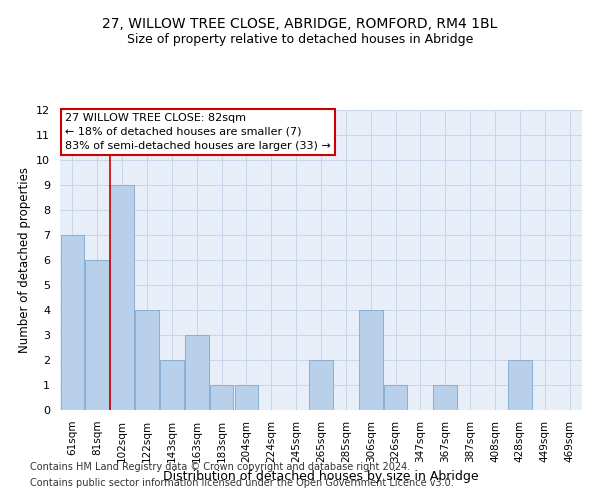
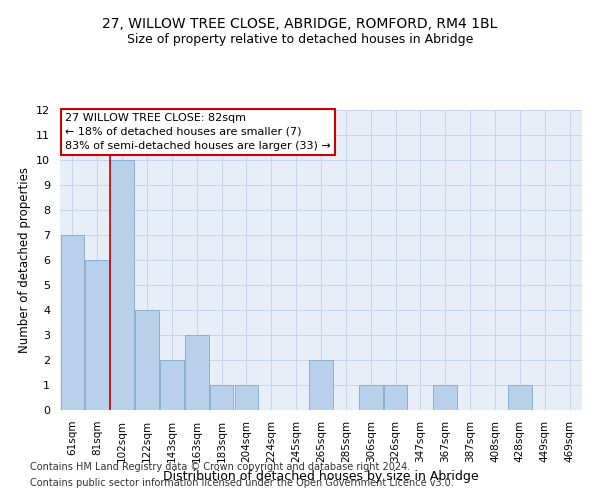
102sqm: 9 -> 10
306sqm: 4 -> 1
428sqm: 2 -> 1
